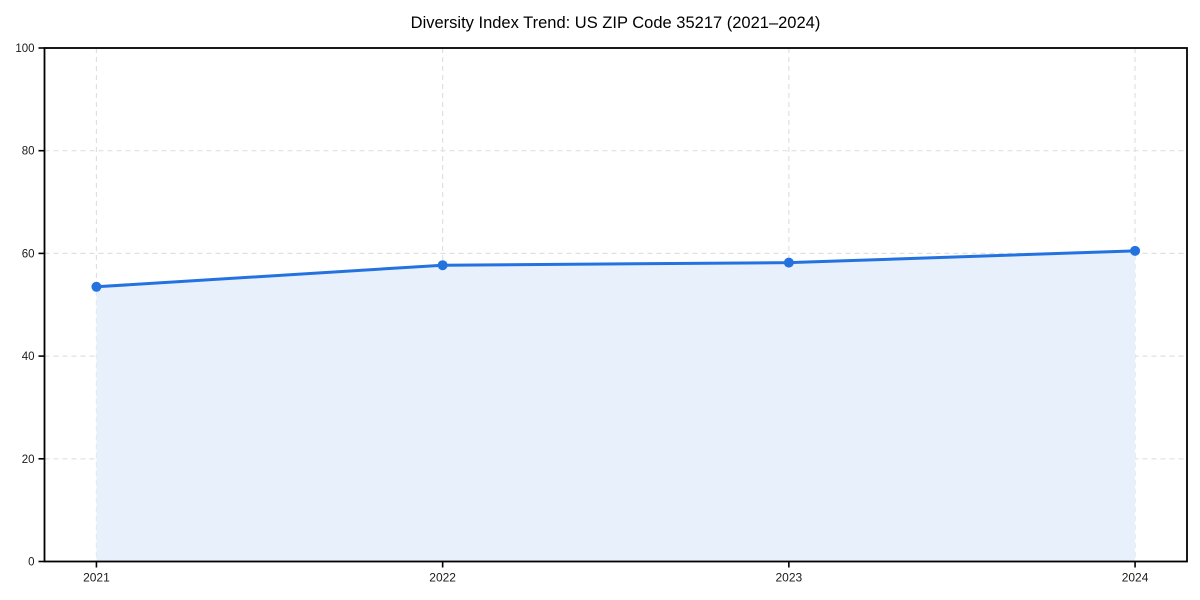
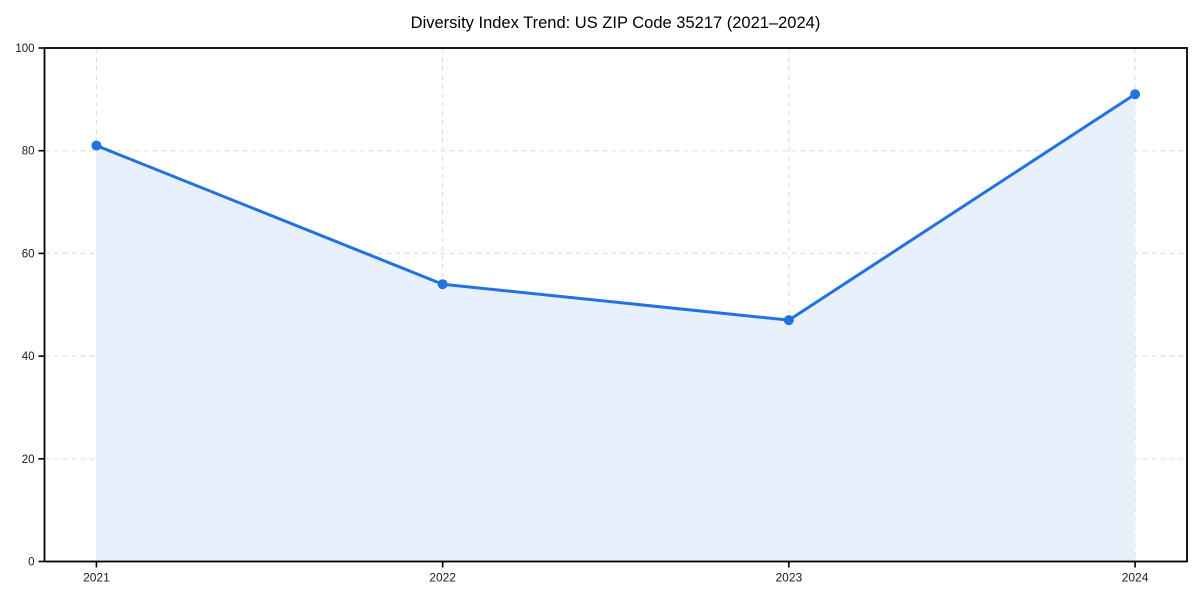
2021: 54 -> 81
2022: 58 -> 54
2023: 58 -> 47
2024: 60 -> 91
